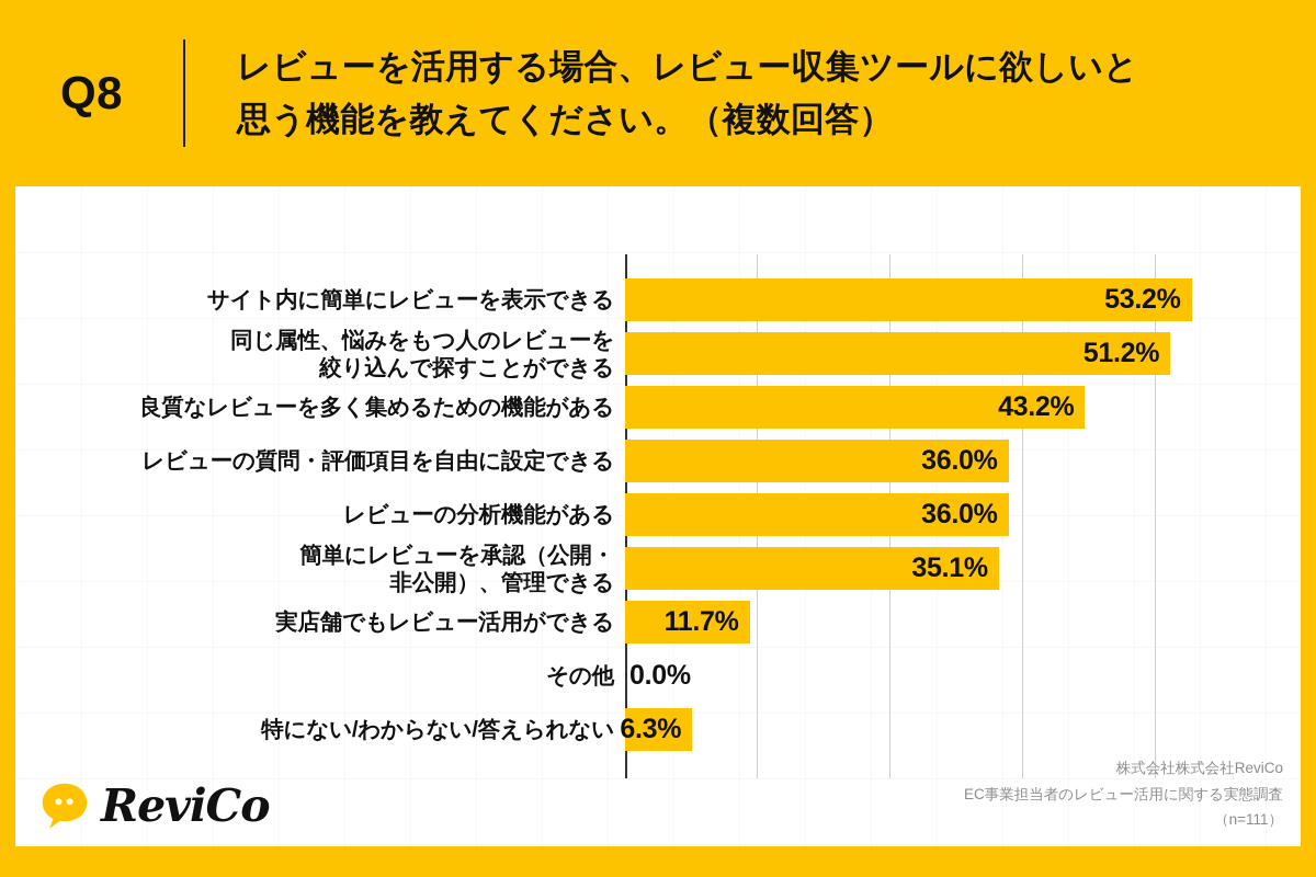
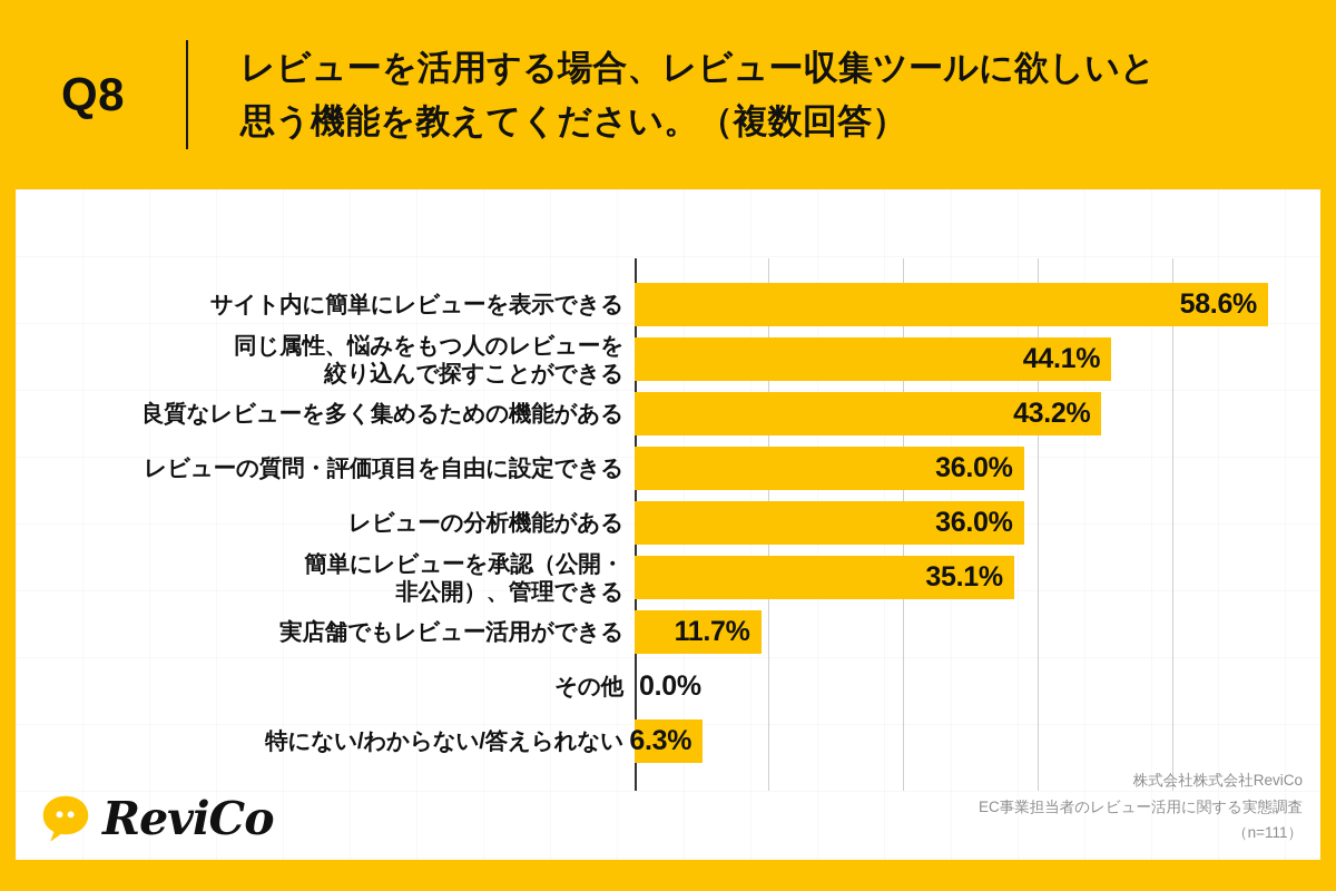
サイト内に簡単にレビューを表示できる: 53.2% -> 58.6%
同じ属性、悩みをもつ人のレビューを 絞り込んで探すことができる: 51.2% -> 44.1%
